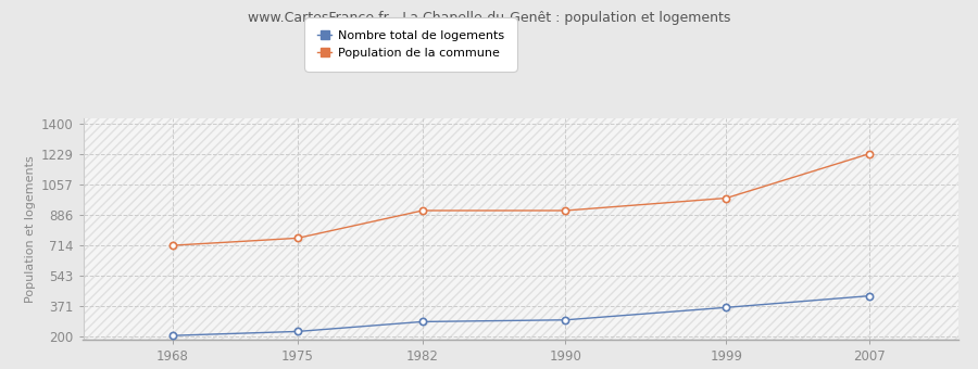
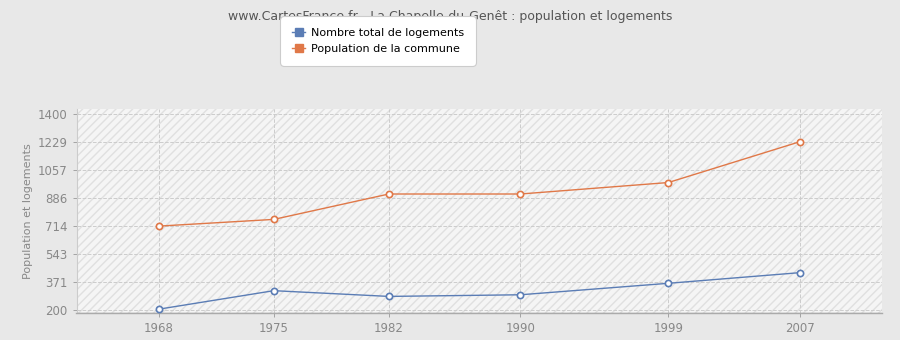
Nombre total de logements/1975: 230 -> 320
